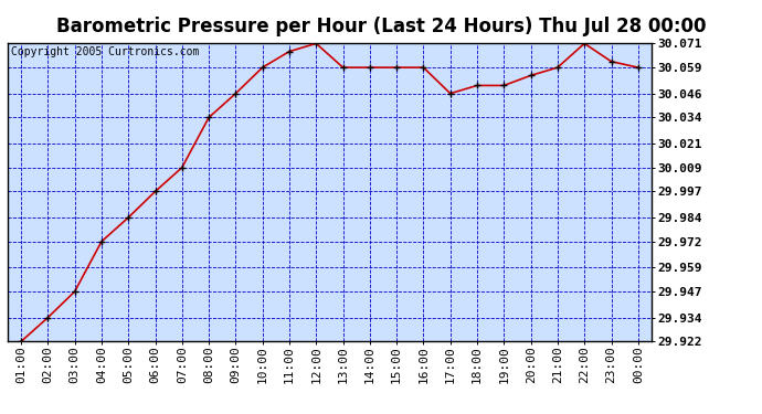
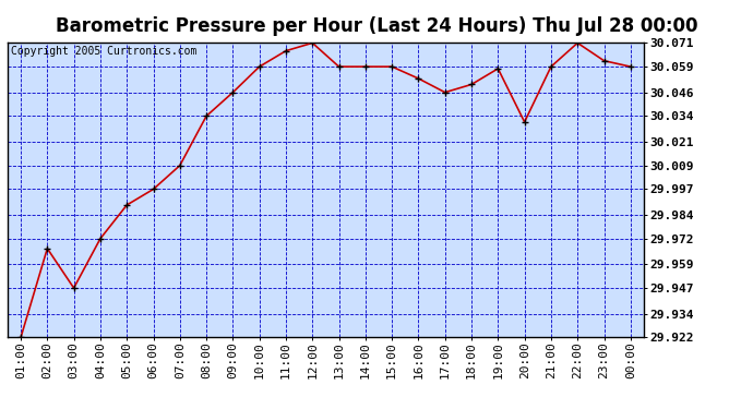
02:00: 29.934 -> 29.967
05:00: 29.984 -> 29.989
16:00: 30.059 -> 30.053
19:00: 30.050 -> 30.058
20:00: 30.055 -> 30.031
